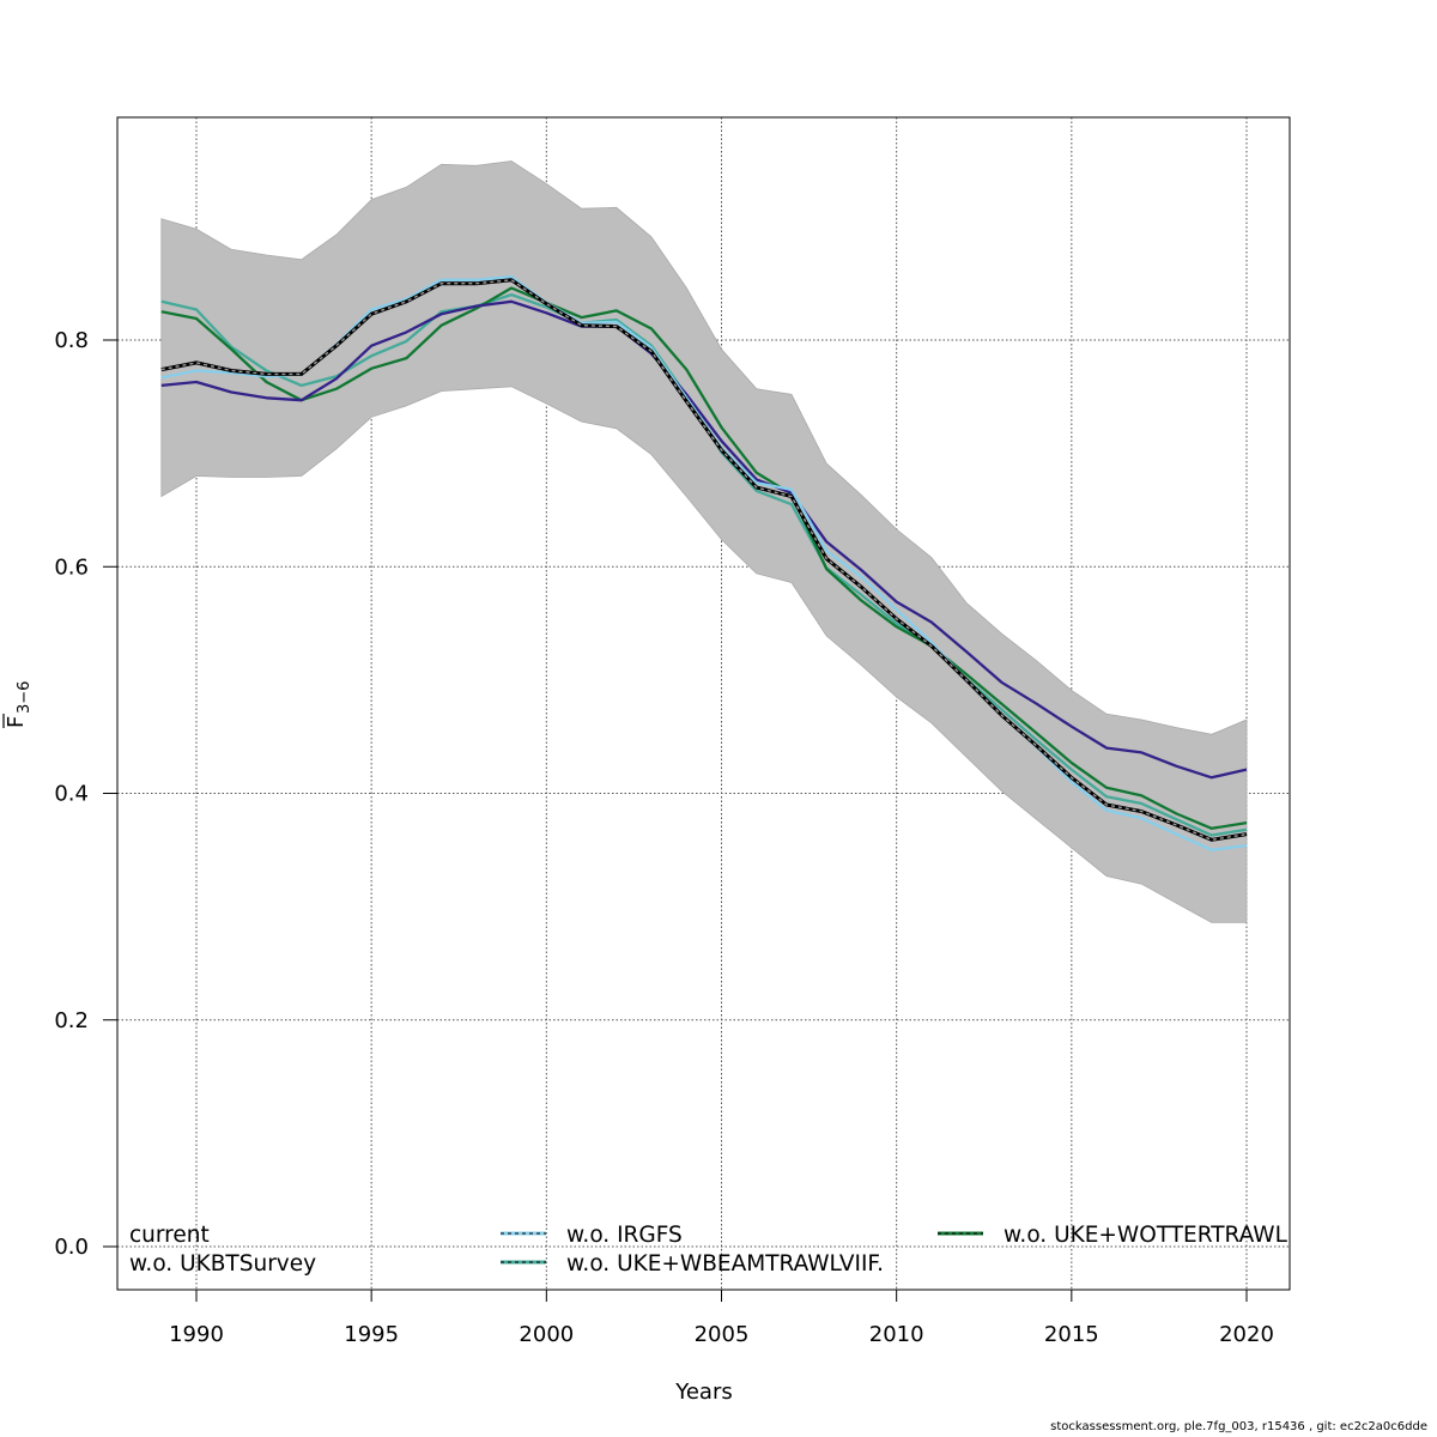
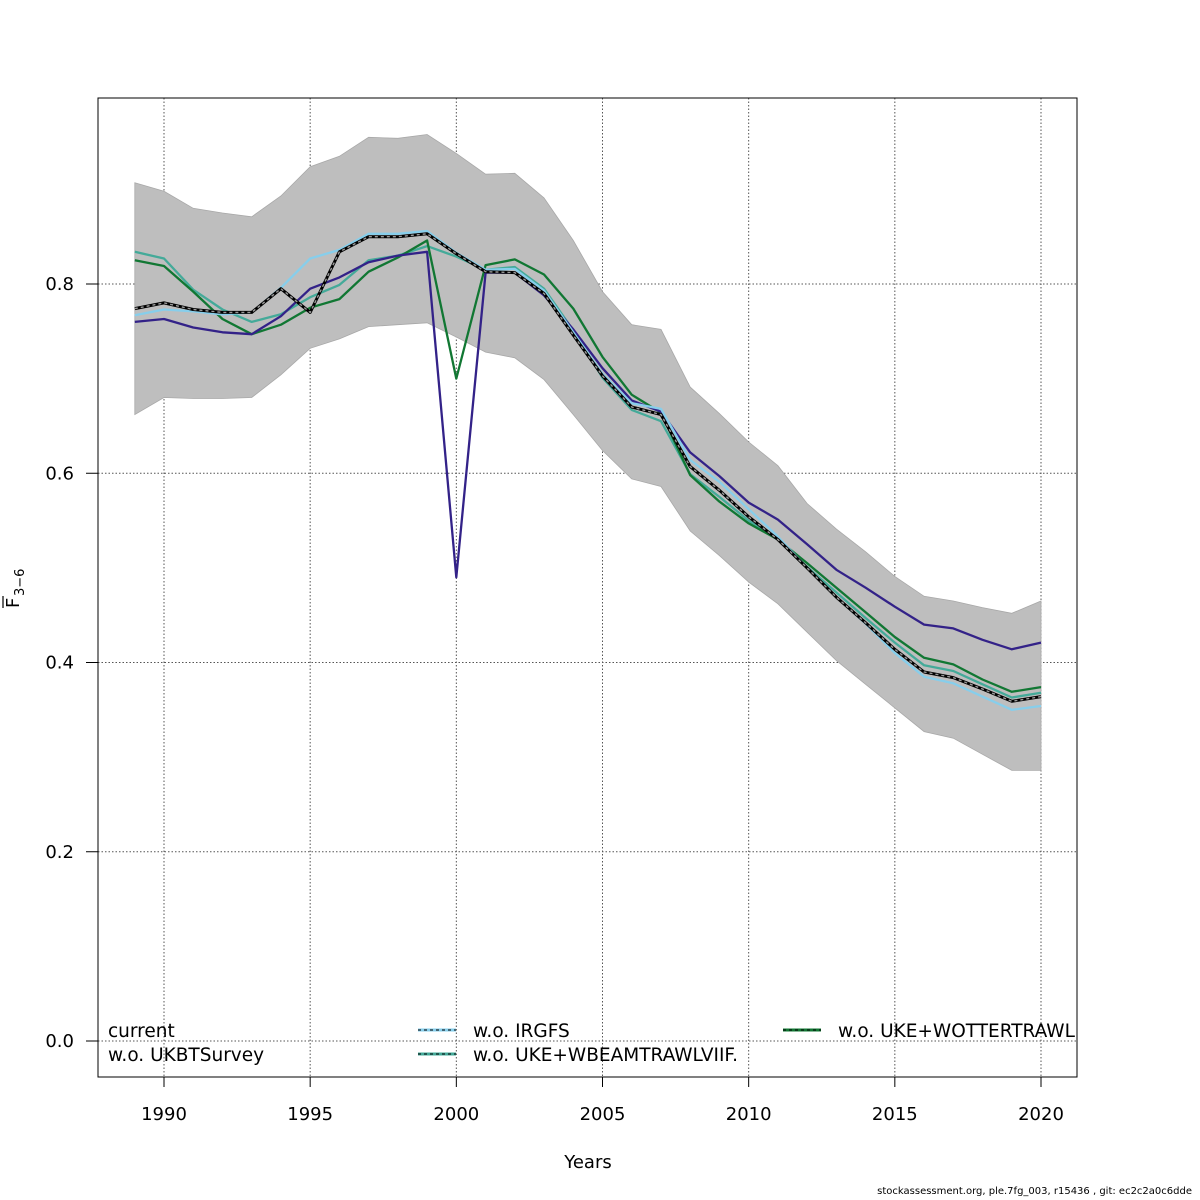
current/1995: 0.82 -> 0.77
w.o. UKE+WOTTERTRAWL/2000: 0.83 -> 0.70
w.o. UKBTSurvey/2000: 0.82 -> 0.49
